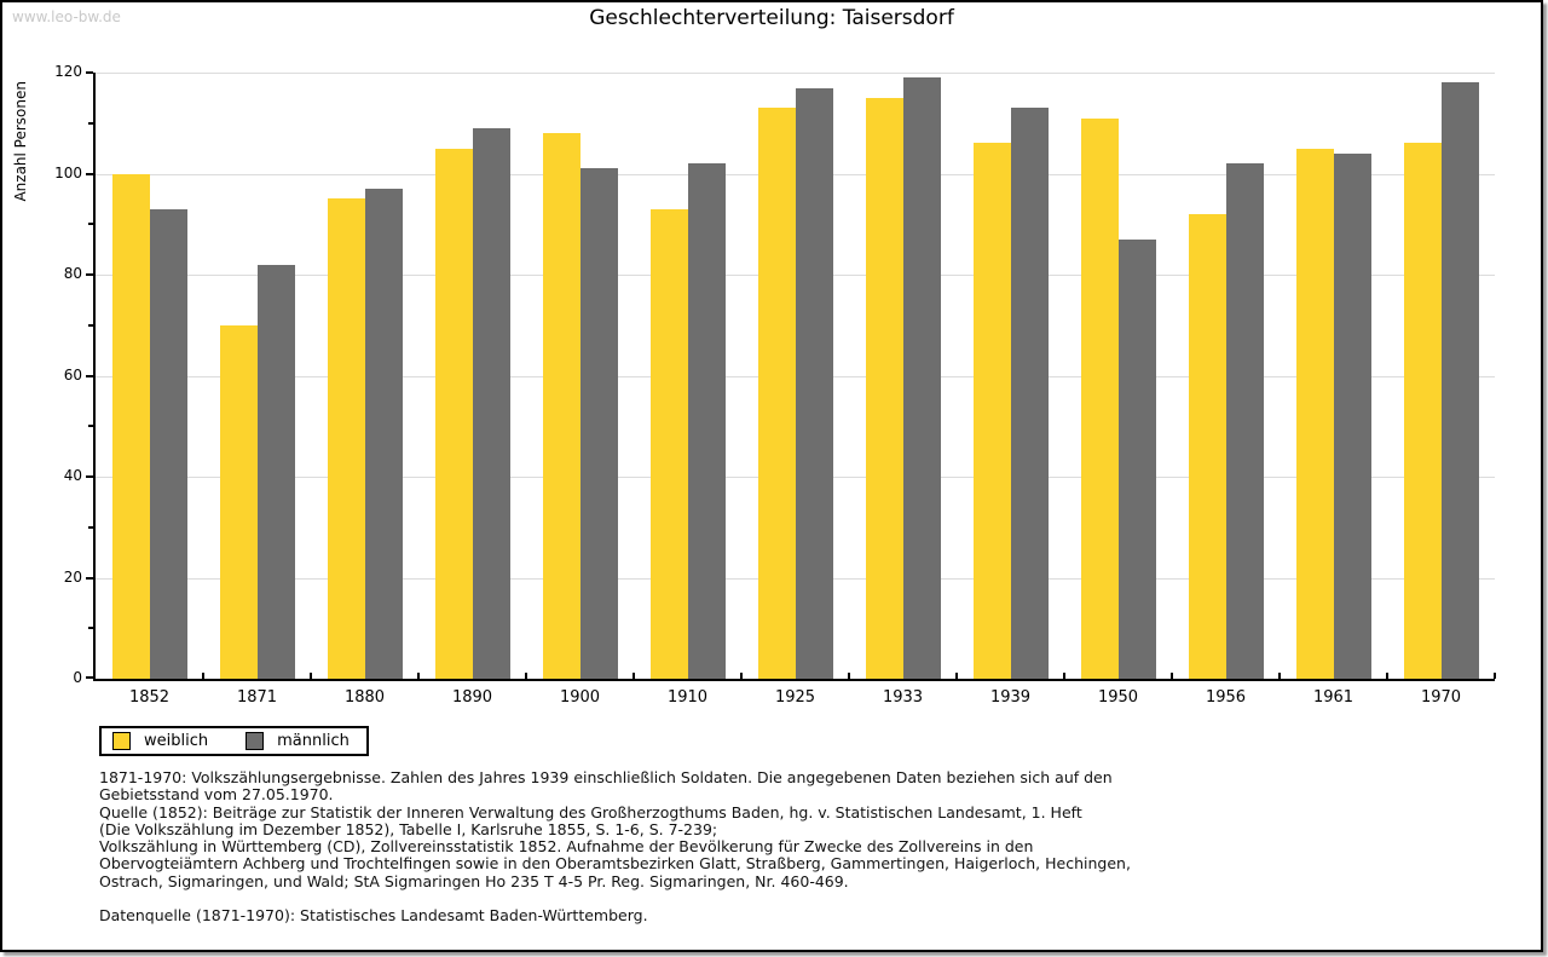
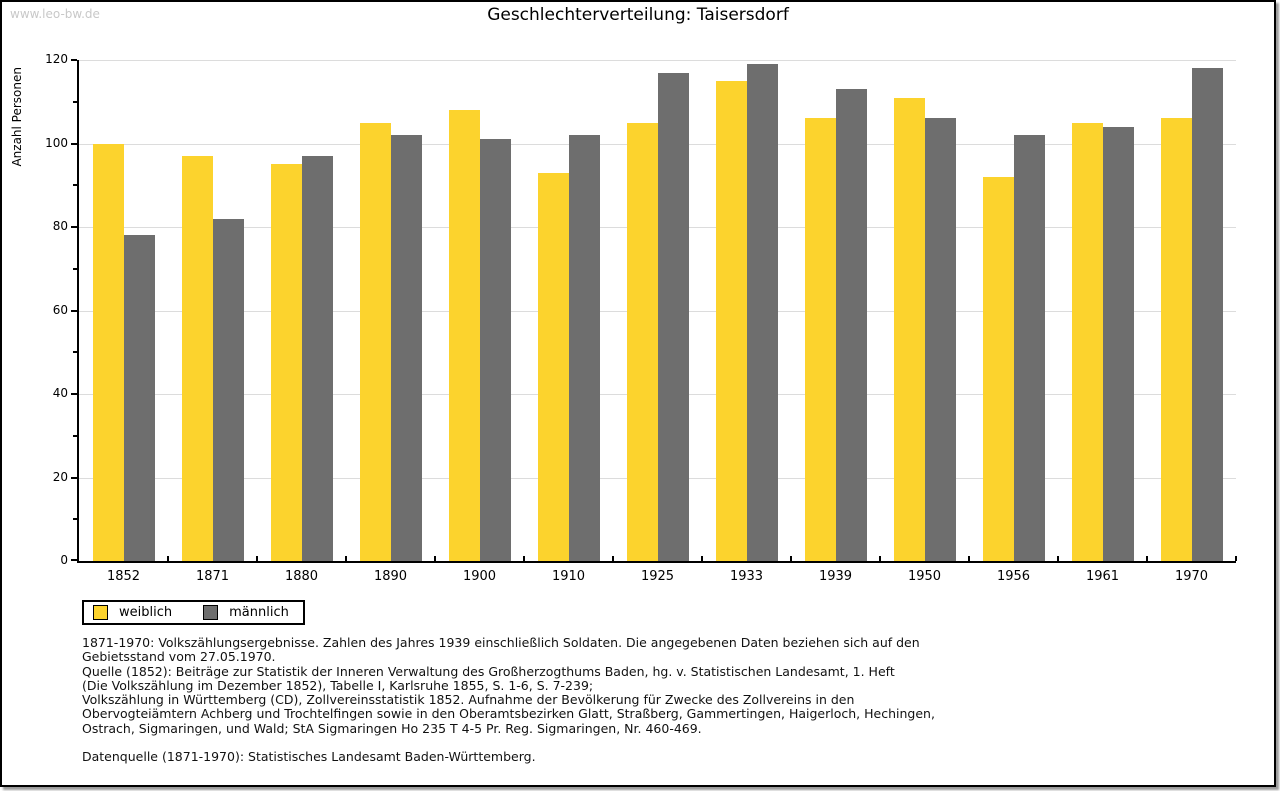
männlich/1852: 93 -> 78
weiblich/1871: 70 -> 97
männlich/1890: 109 -> 102
weiblich/1925: 113 -> 105
männlich/1950: 87 -> 106
